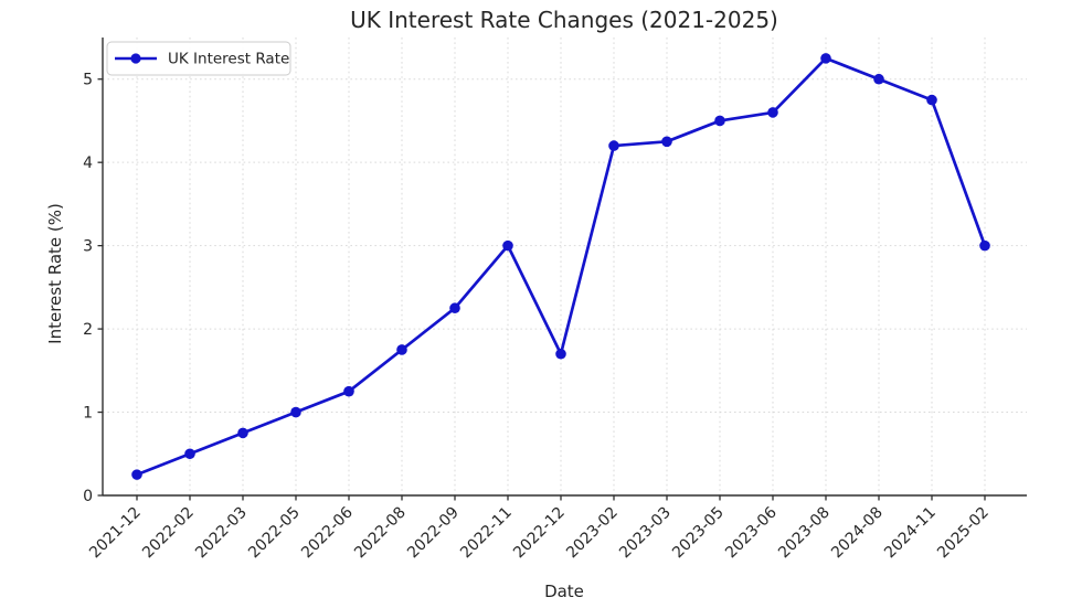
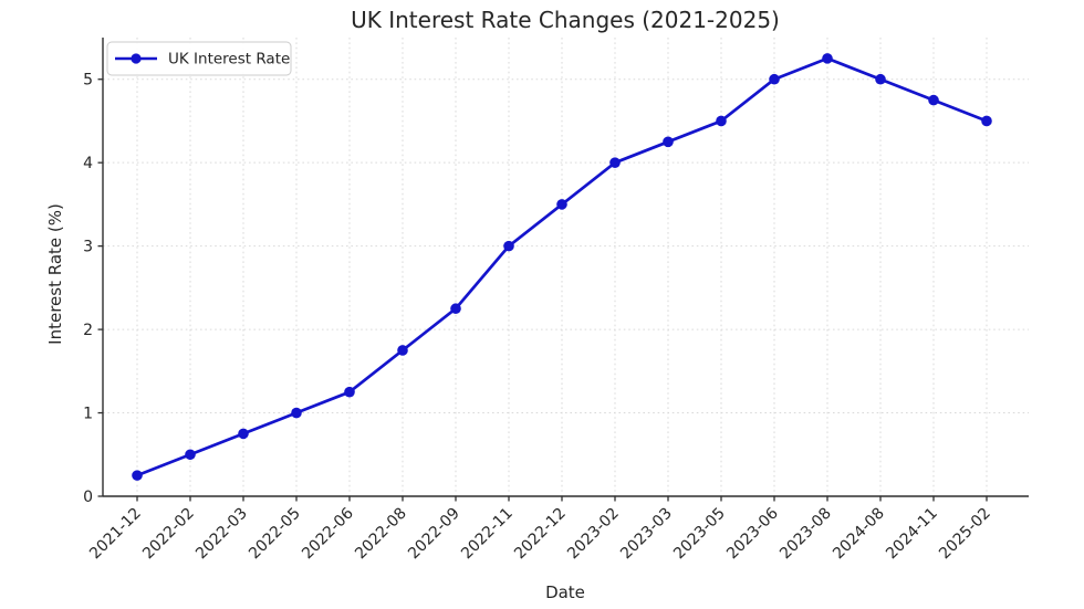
2022-12: 1.7 -> 3.5
2023-02: 4.2 -> 4.0
2023-06: 4.6 -> 5.0
2025-02: 3.0 -> 4.5
